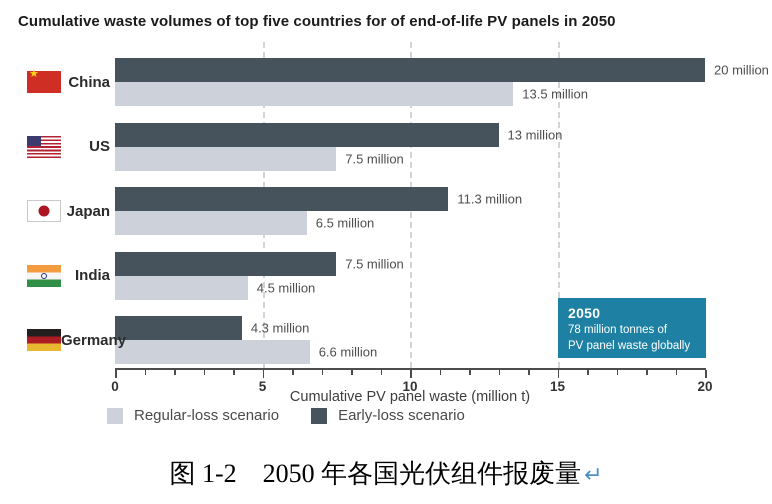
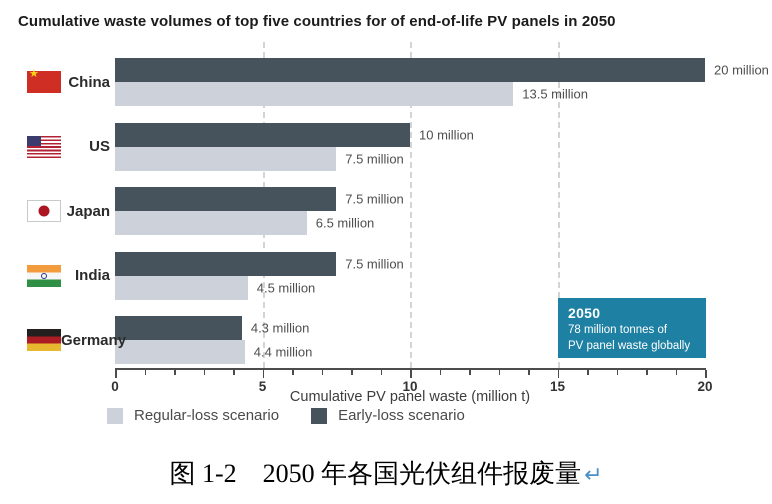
Early-loss scenario/US: 13 -> 10
Early-loss scenario/Japan: 11.3 -> 7.5
Regular-loss scenario/Germany: 6.6 -> 4.4
